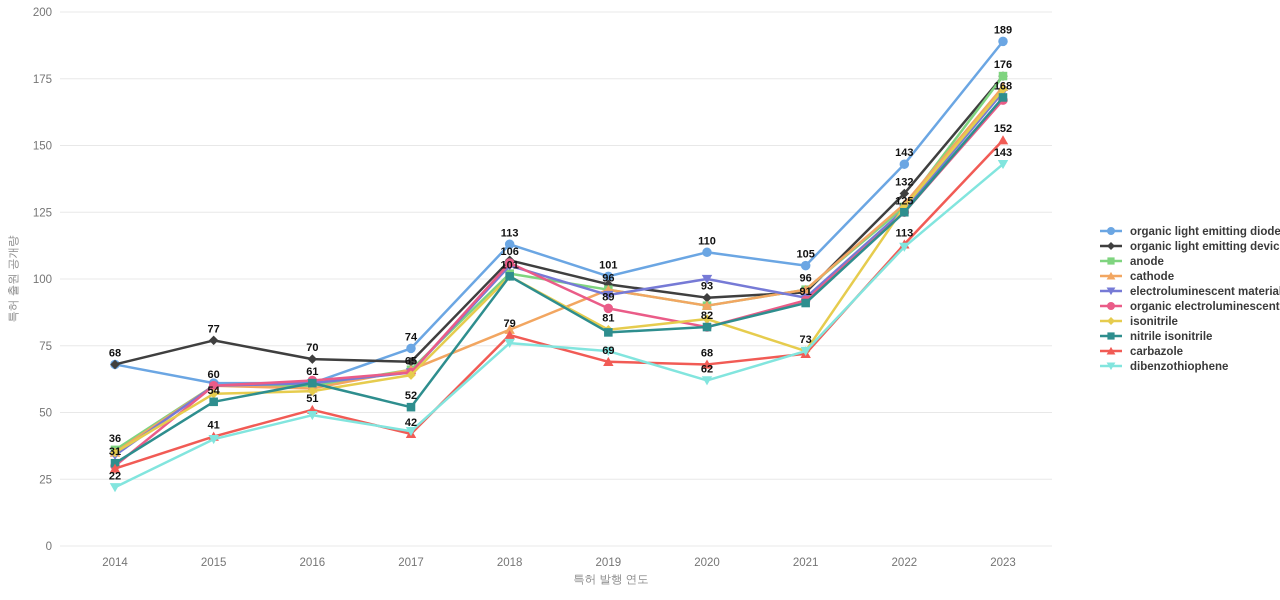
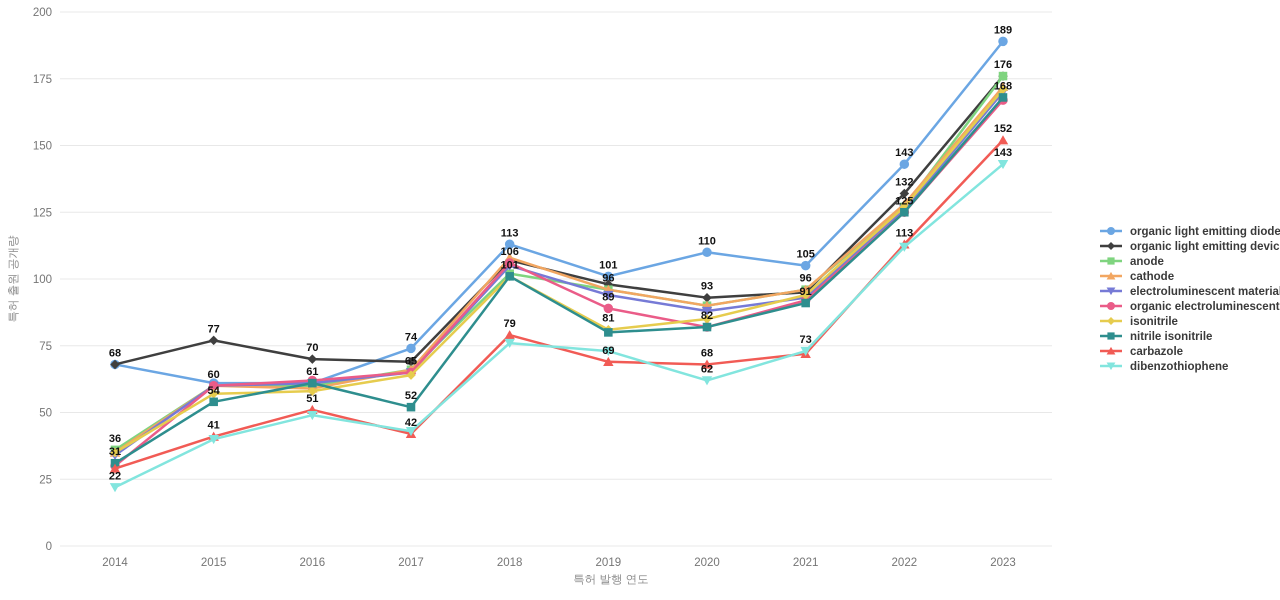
cathode/2018: 81 -> 108
electroluminescent material/2020: 100 -> 88
isonitrile/2021: 73 -> 94
